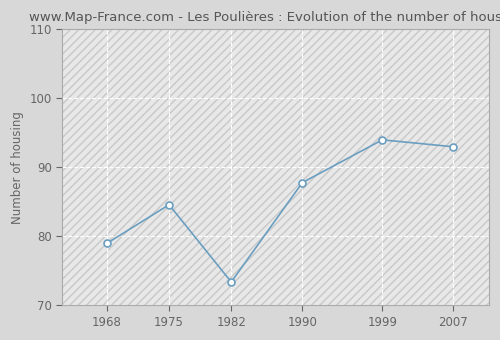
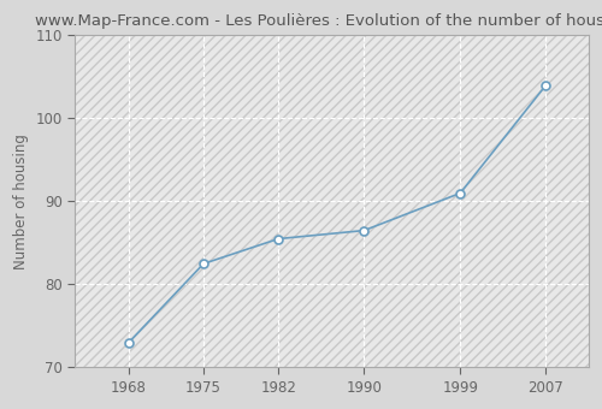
1968: 79.0 -> 73.0
1975: 84.6 -> 82.5
1982: 73.4 -> 85.5
1990: 87.8 -> 86.5
1999: 94.0 -> 91.0
2007: 93.0 -> 104.0
